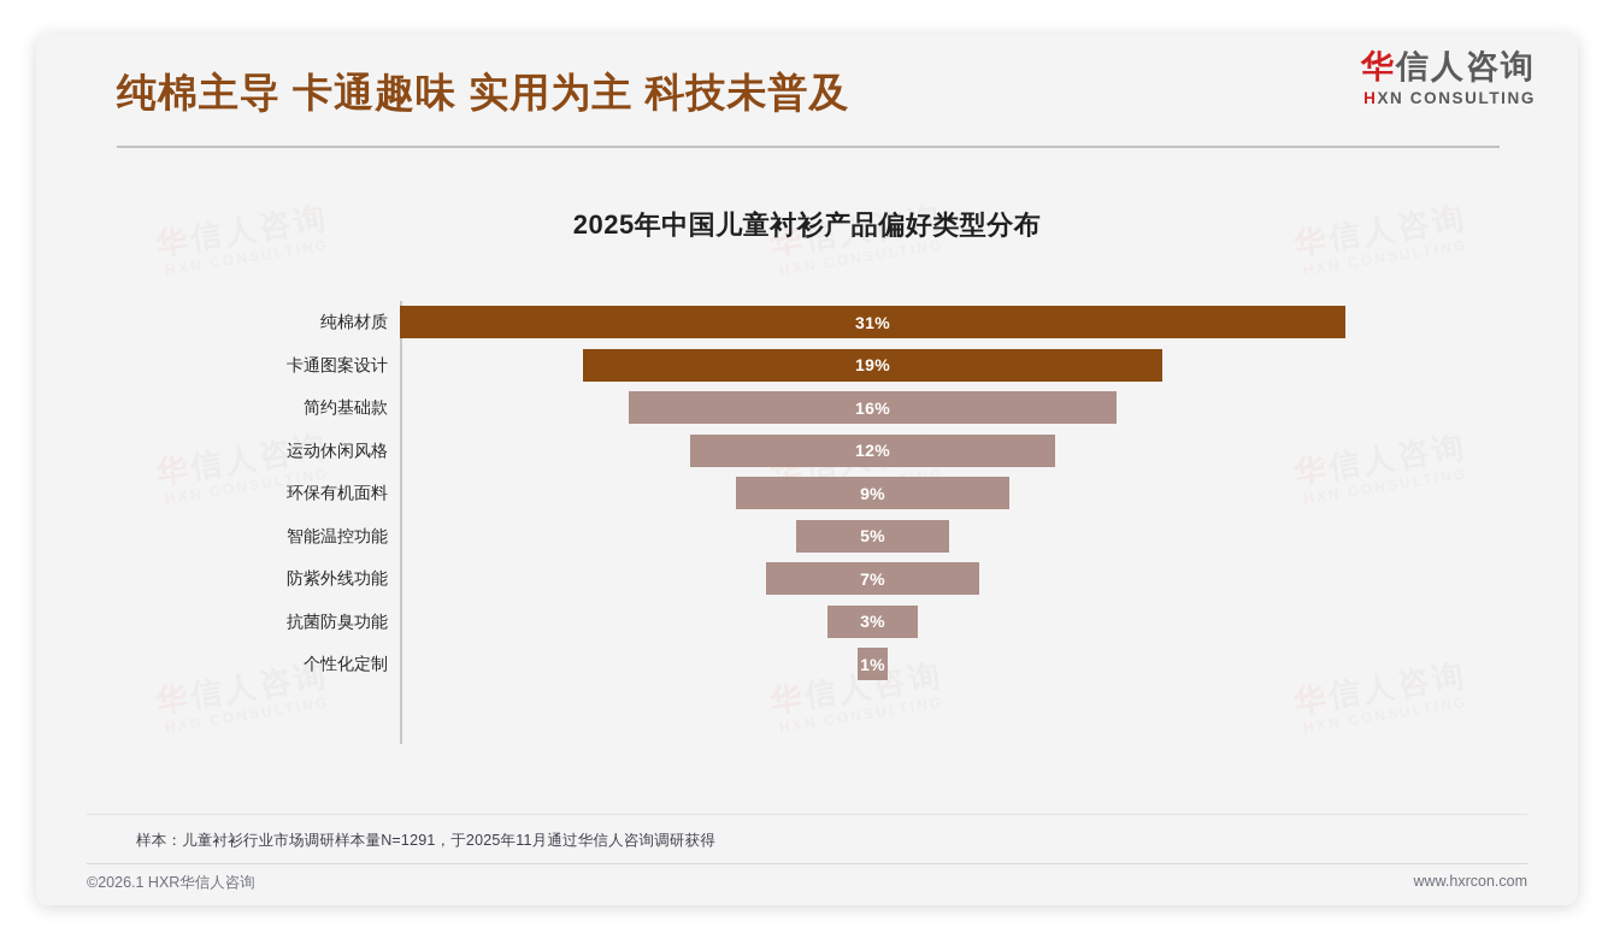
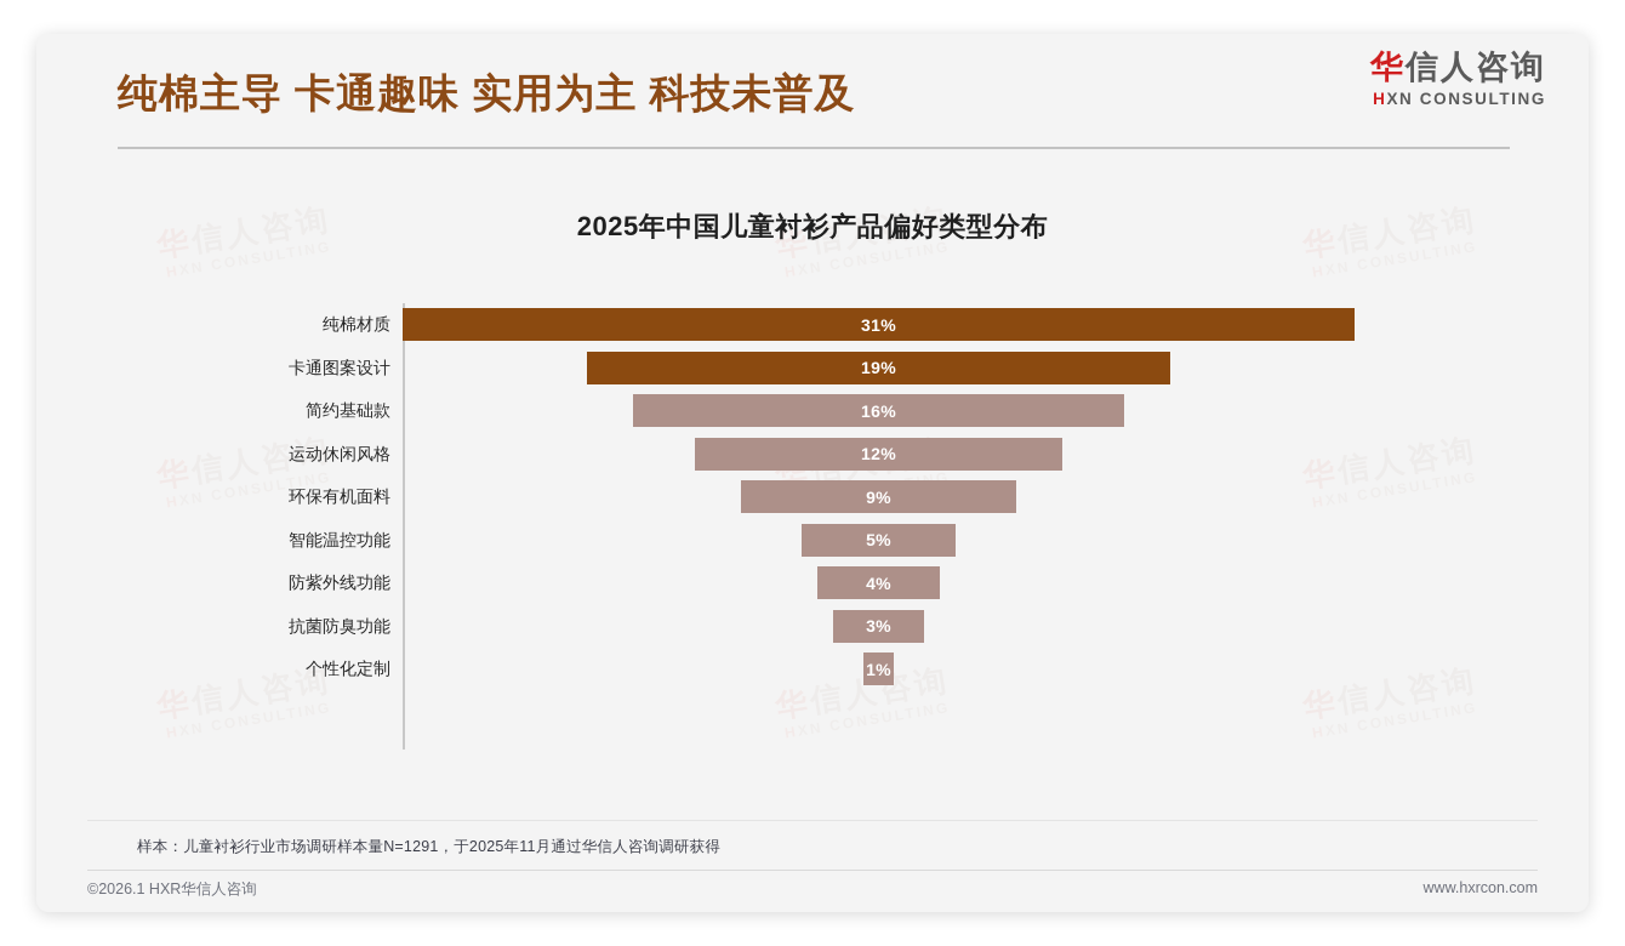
防紫外线功能: 7% -> 4%
